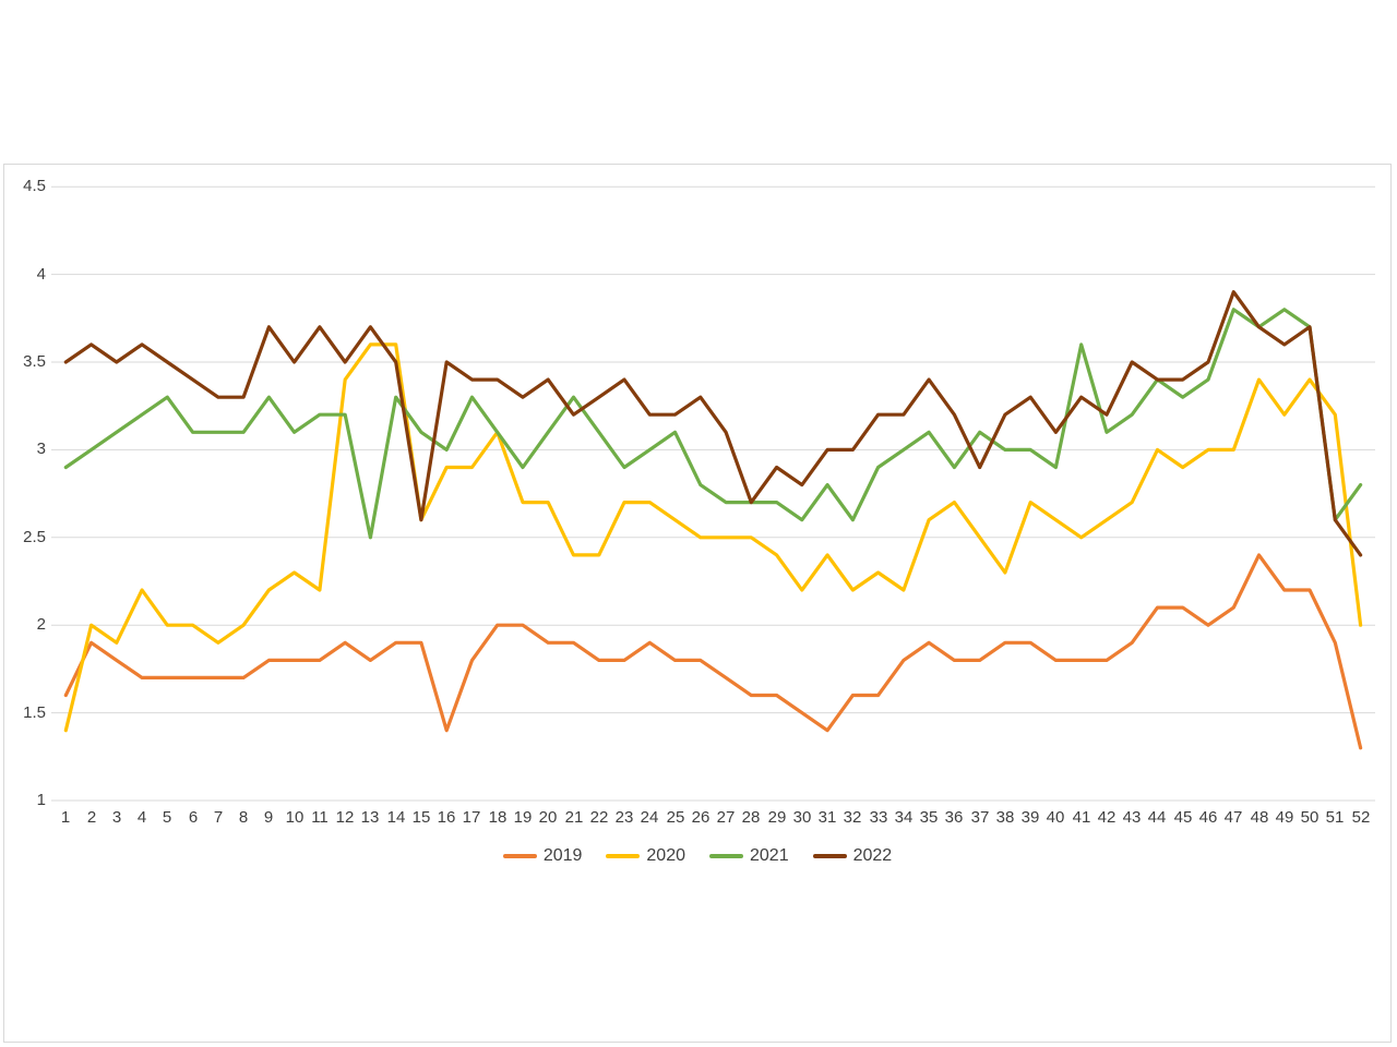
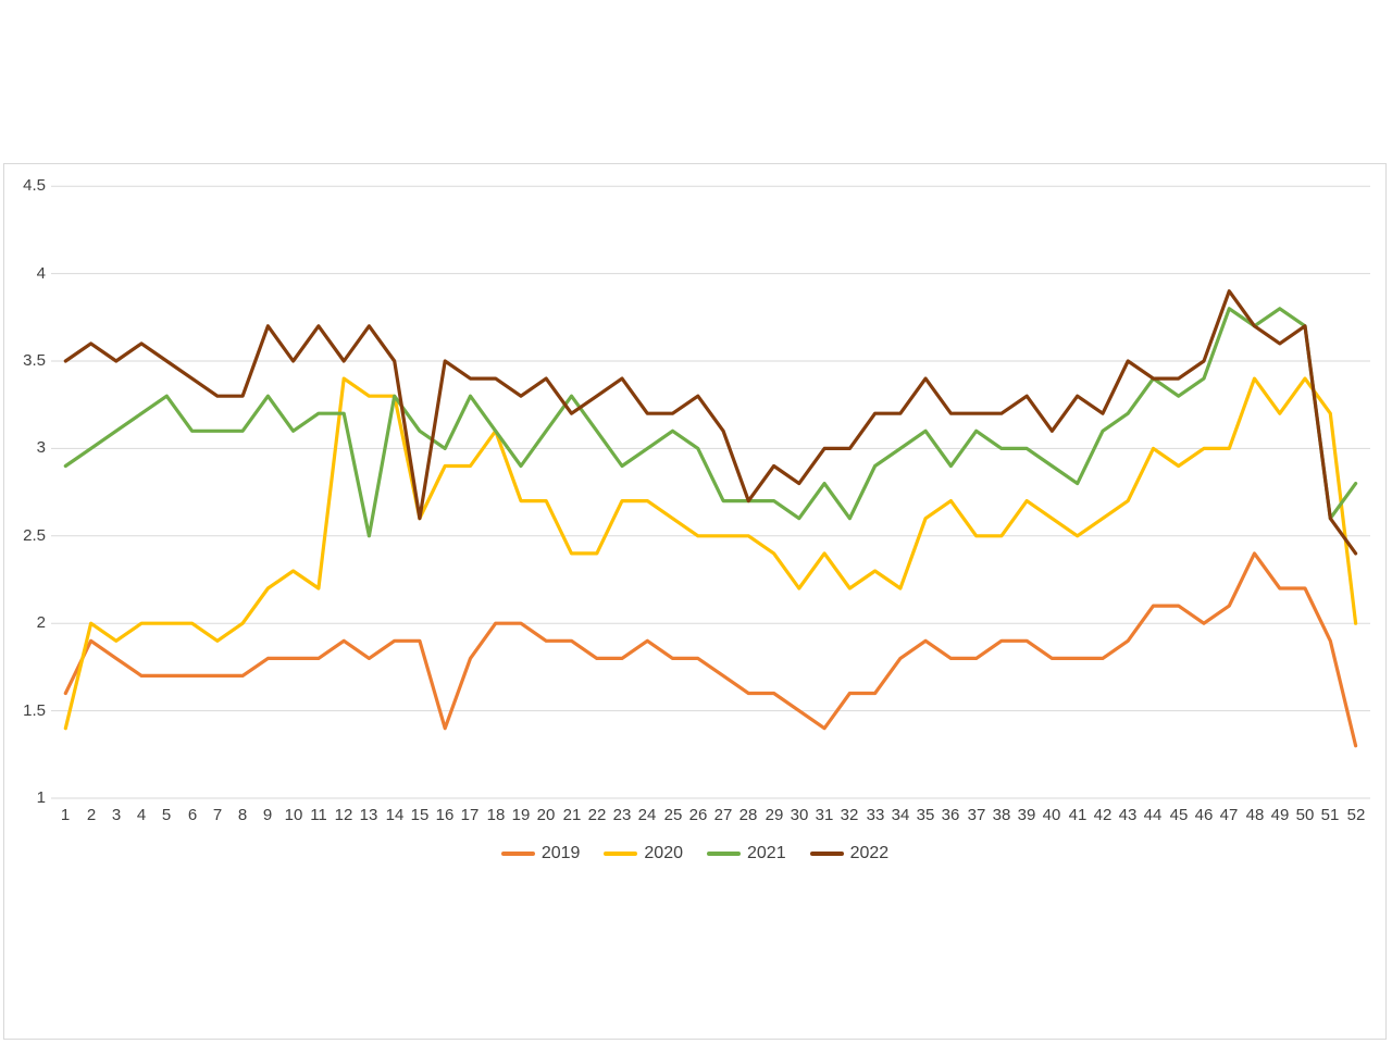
2020/4: 2.2 -> 2.0
2020/13: 3.6 -> 3.3
2020/14: 3.6 -> 3.3
2021/26: 2.8 -> 3.0
2022/37: 2.9 -> 3.2
2020/38: 2.3 -> 2.5
2021/41: 3.6 -> 2.8
